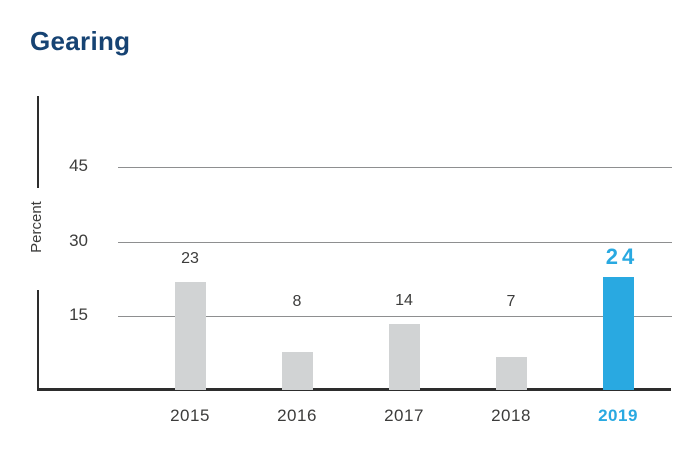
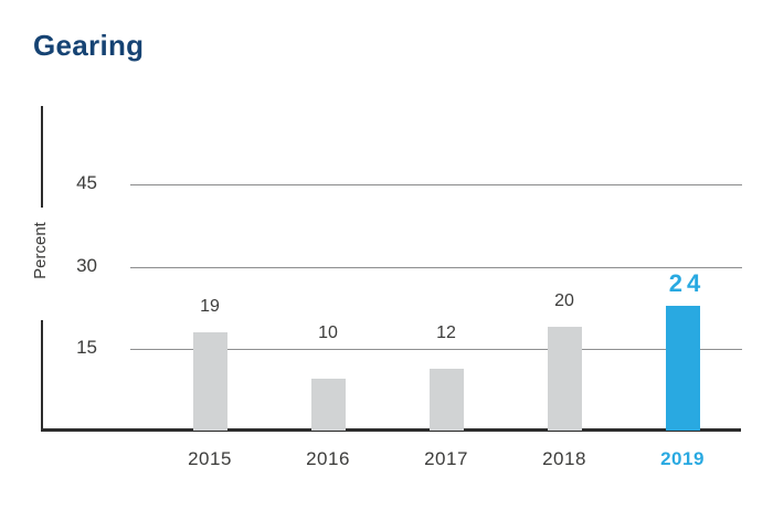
2015: 23 -> 19
2016: 8 -> 10
2017: 14 -> 12
2018: 7 -> 20
